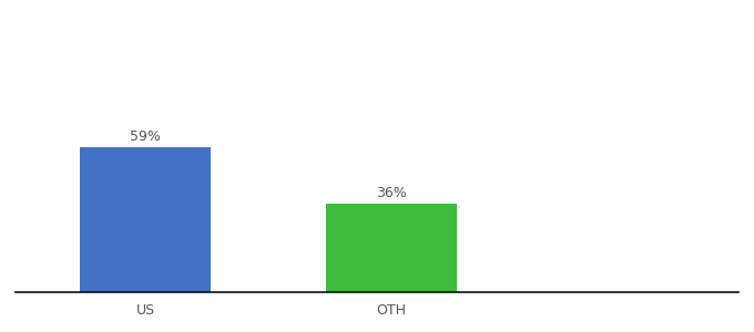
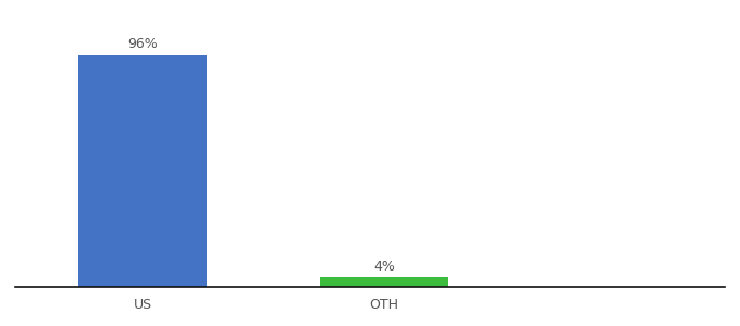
US: 59% -> 96%
OTH: 36% -> 4%
